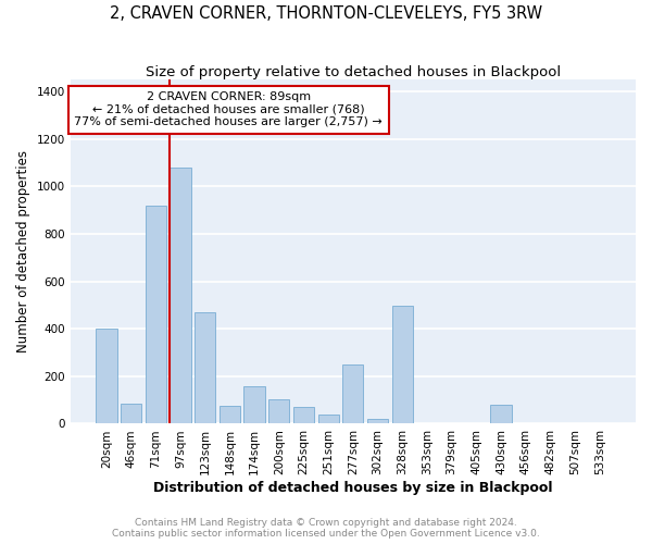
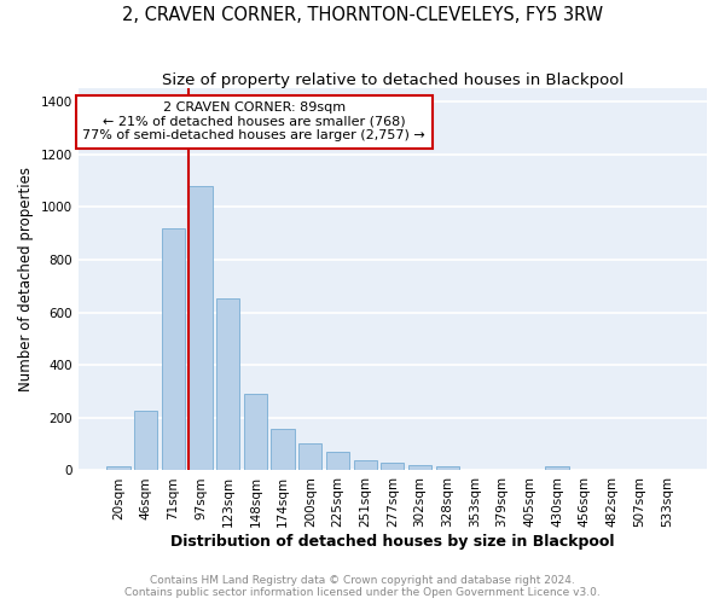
20sqm: 400 -> 18
46sqm: 85 -> 228
123sqm: 470 -> 655
148sqm: 75 -> 290
277sqm: 250 -> 28
328sqm: 495 -> 18
430sqm: 80 -> 18
